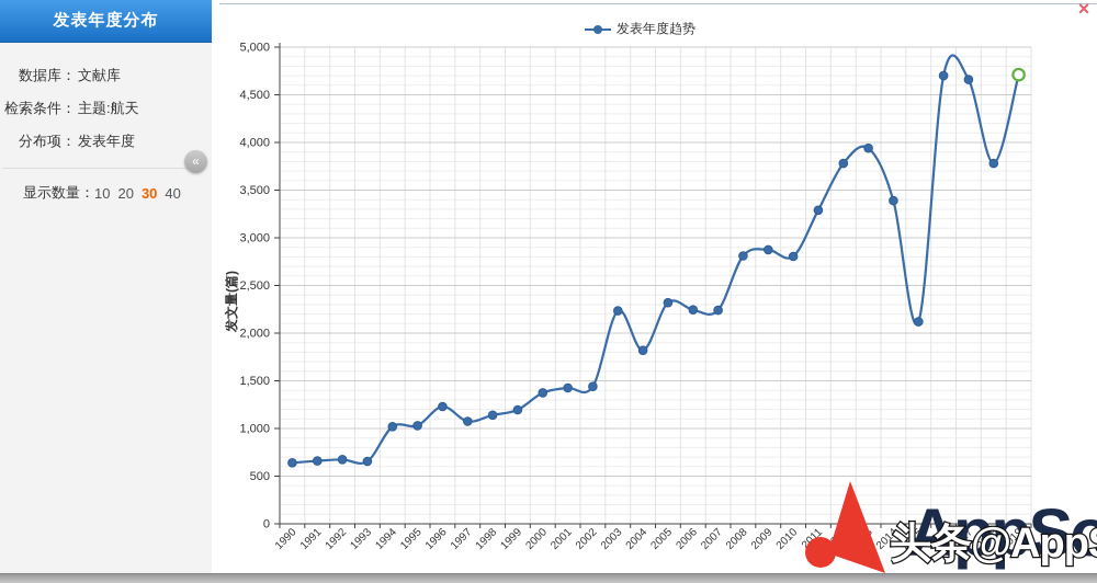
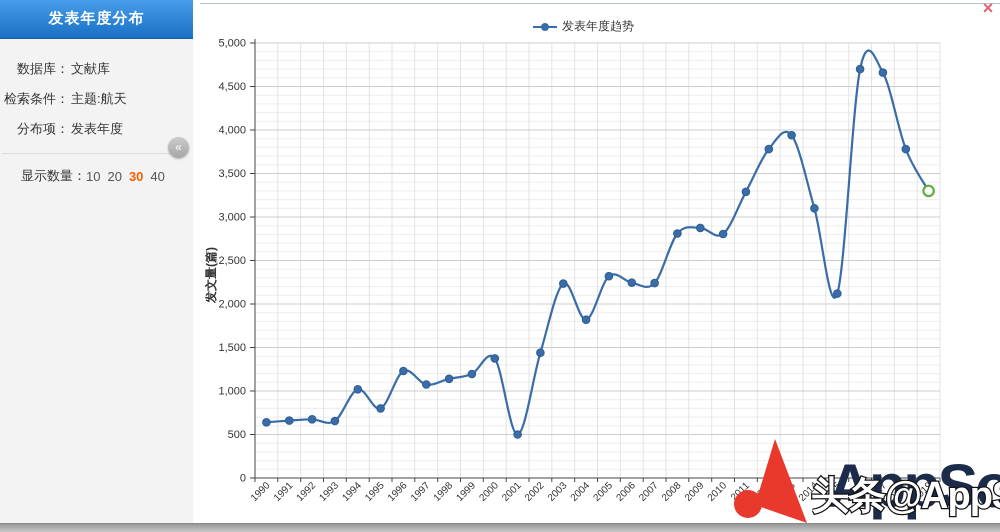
1995: 1000 -> 800
2001: 1400 -> 500
2014: 3400 -> 3100
2019: 4700 -> 3300
